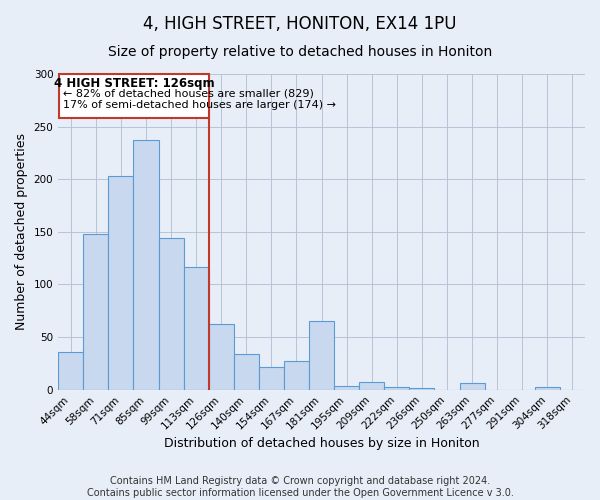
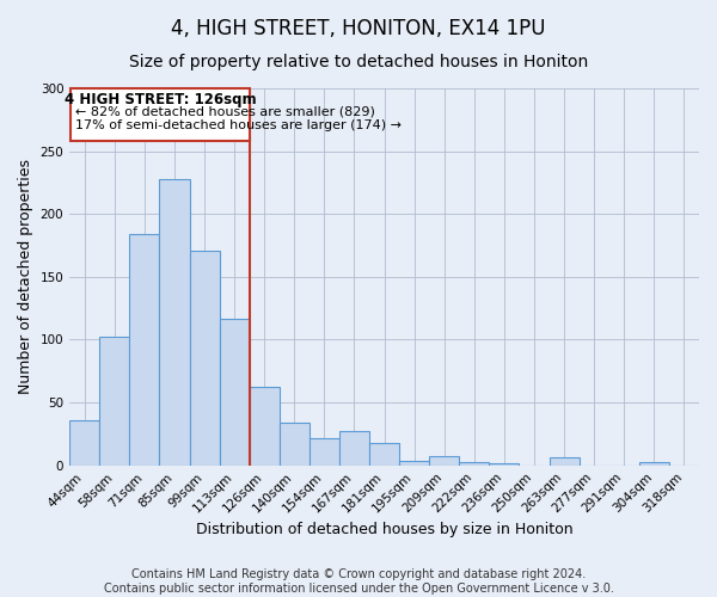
58sqm: 148 -> 102
71sqm: 203 -> 184
85sqm: 237 -> 228
99sqm: 144 -> 171
181sqm: 65 -> 18
